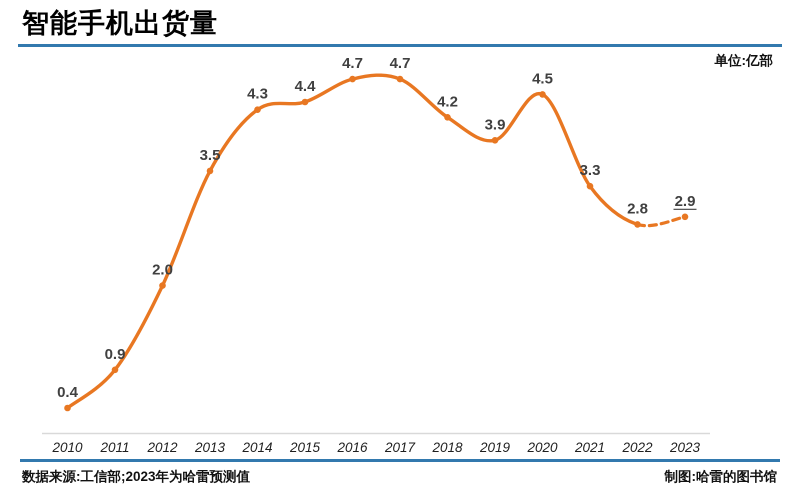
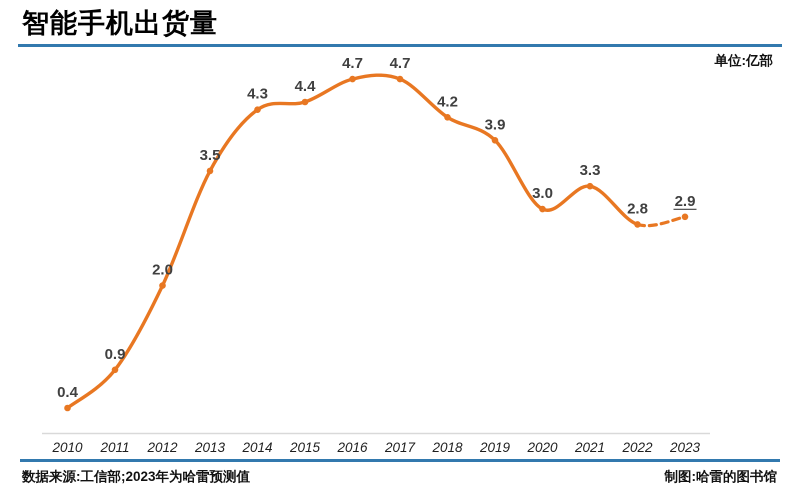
2020: 4.5 -> 3.0
